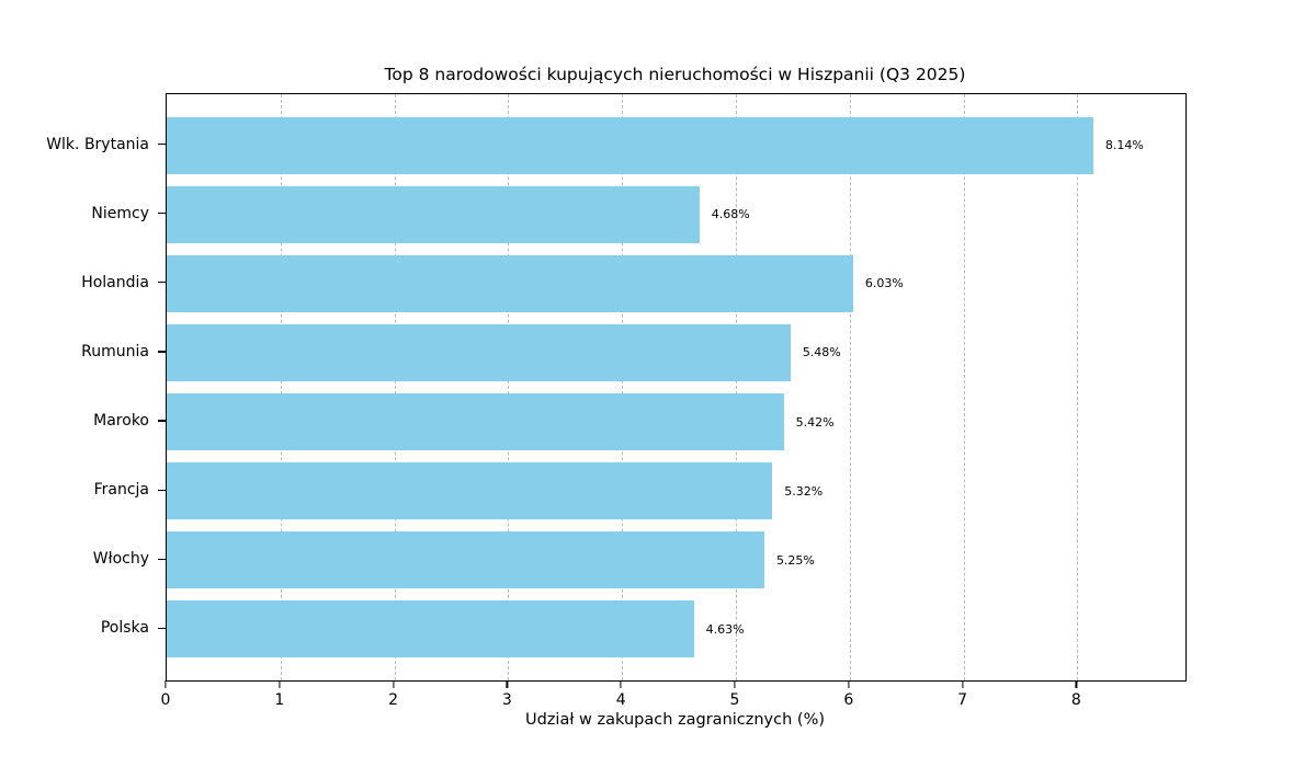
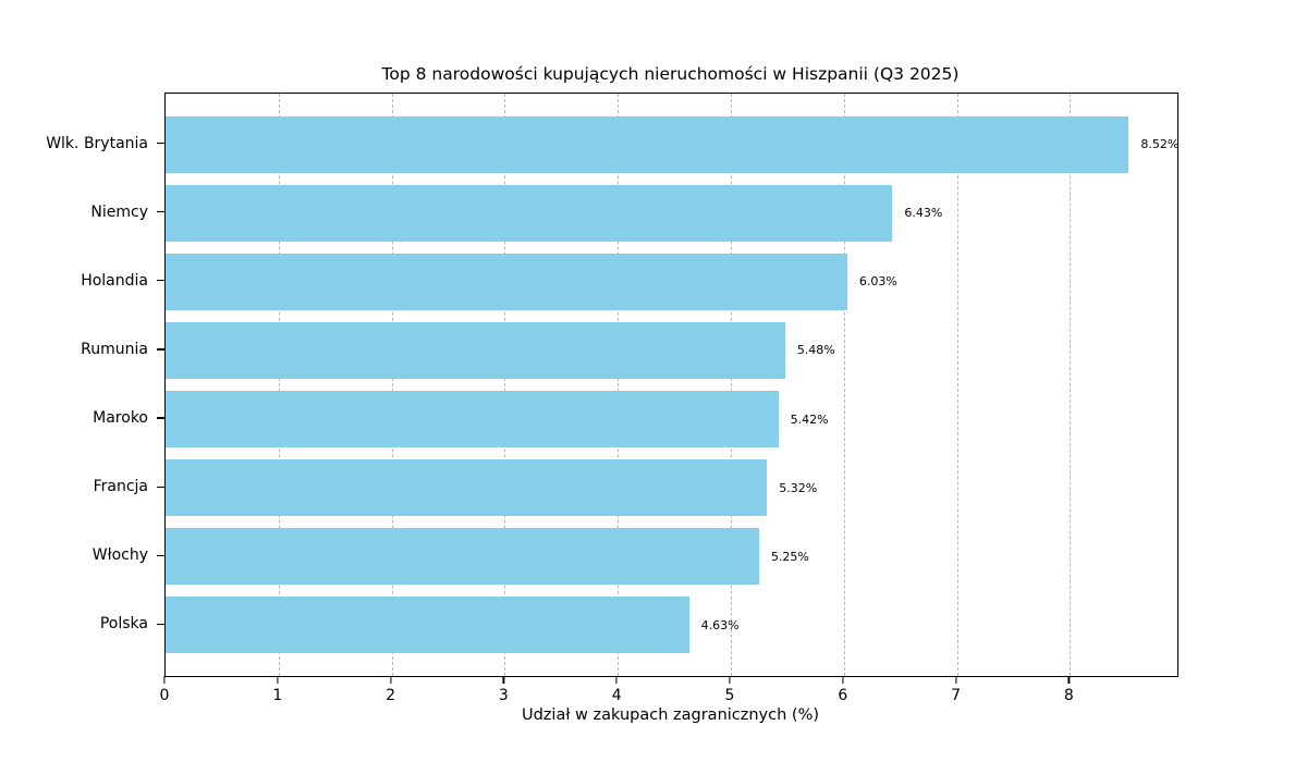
Wlk. Brytania: 8.14% -> 8.52%
Niemcy: 4.68% -> 6.43%
